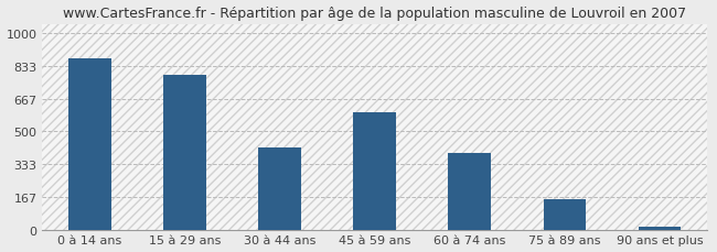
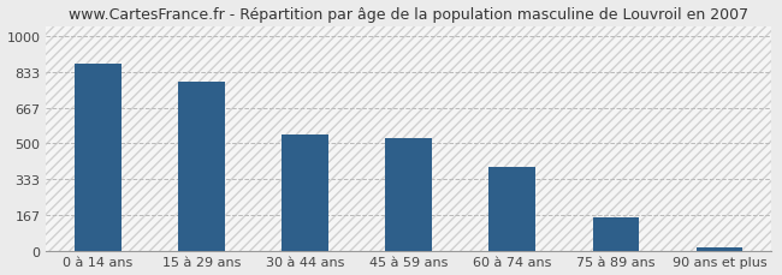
30 à 44 ans: 420 -> 540
45 à 59 ans: 600 -> 530
